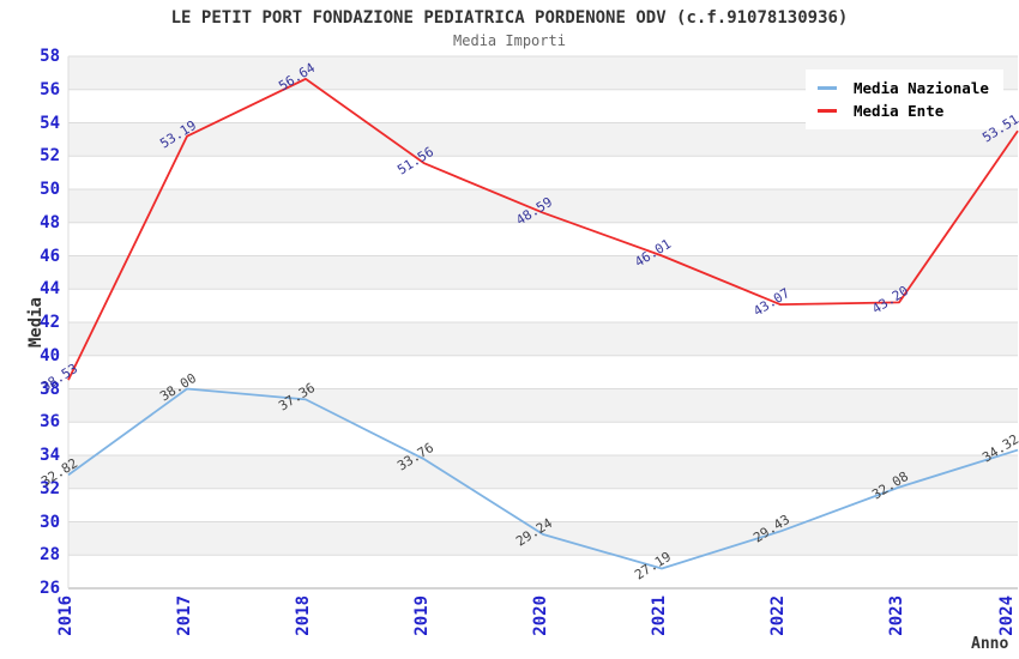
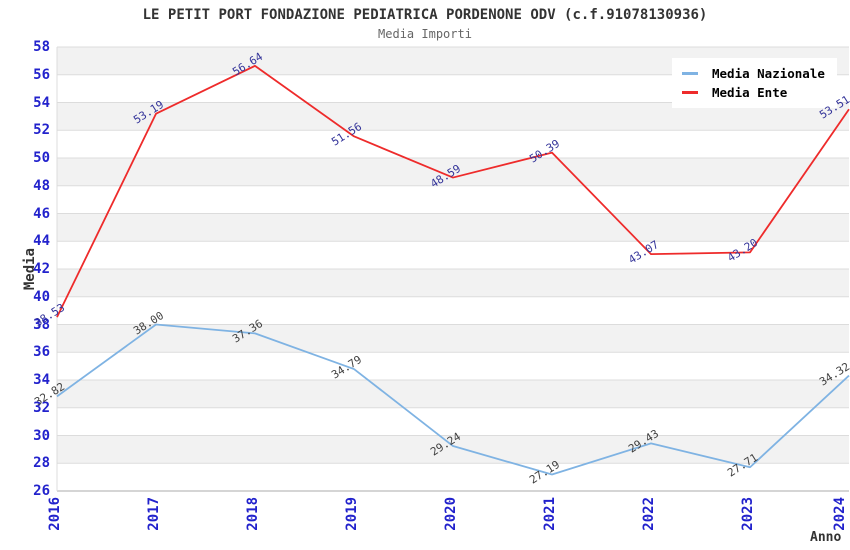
Media Nazionale/2019: 33.76 -> 34.79
Media Ente/2021: 46.01 -> 50.39
Media Nazionale/2023: 32.08 -> 27.71
